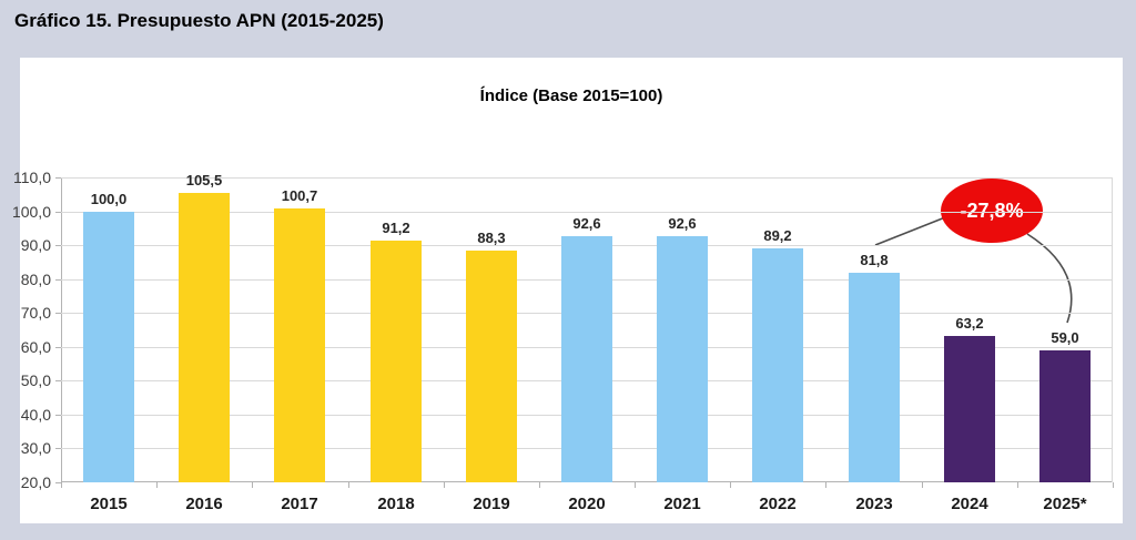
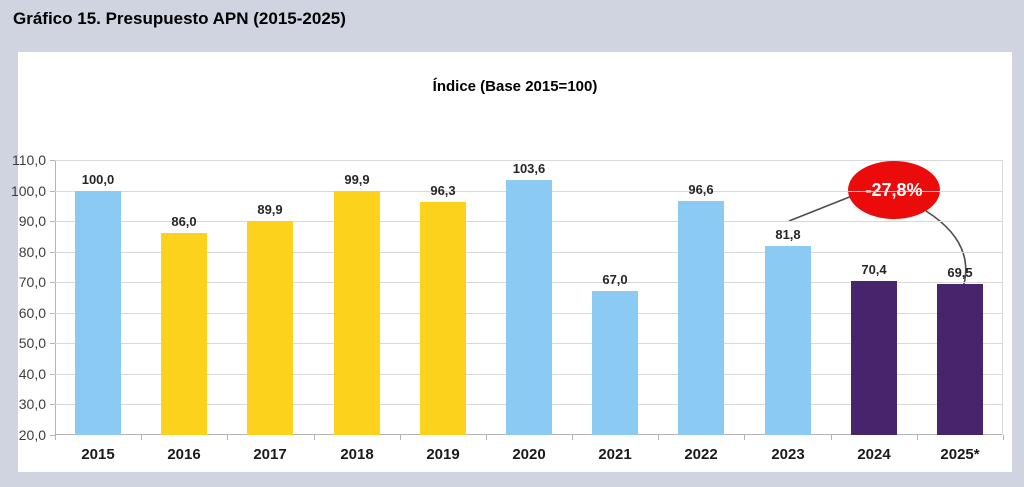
2016: 105,5 -> 86,0
2017: 100,7 -> 89,9
2018: 91,2 -> 99,9
2019: 88,3 -> 96,3
2020: 92,6 -> 103,6
2021: 92,6 -> 67,0
2022: 89,2 -> 96,6
2024: 63,2 -> 70,4
2025*: 59,0 -> 69,5
